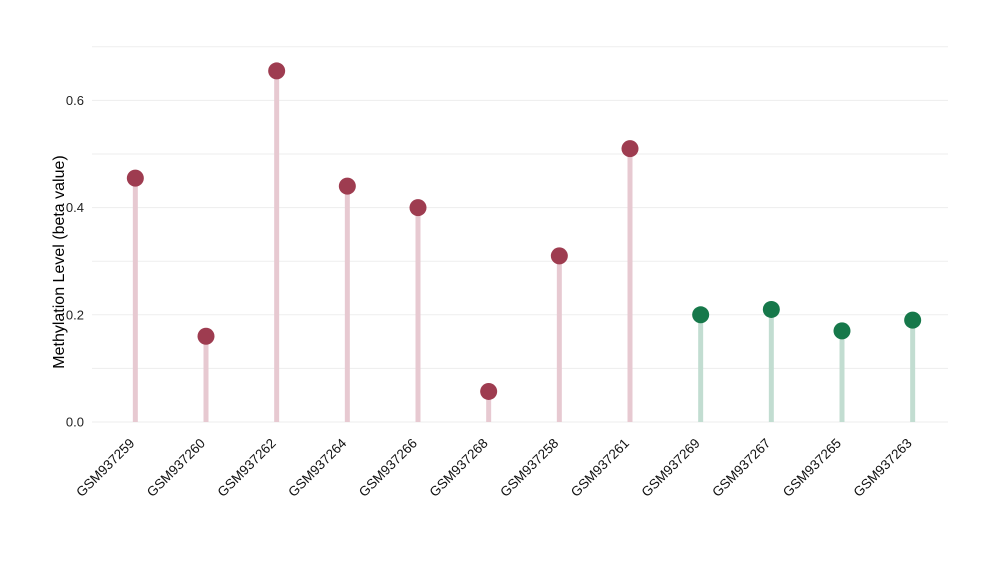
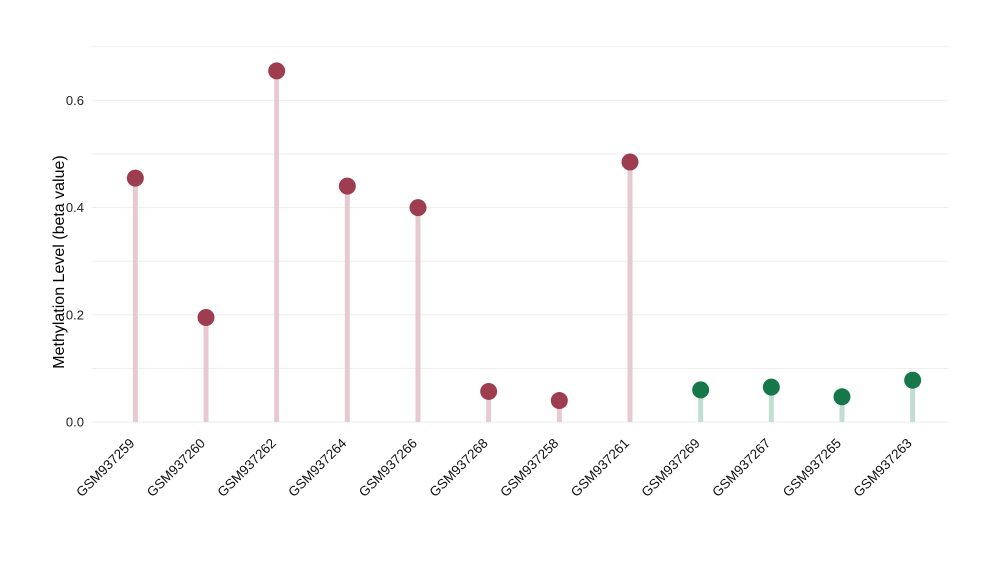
GSM937260: 0.16 -> 0.20
GSM937258: 0.31 -> 0.04
GSM937261: 0.51 -> 0.48
GSM937269: 0.20 -> 0.06
GSM937267: 0.21 -> 0.07
GSM937265: 0.17 -> 0.05
GSM937263: 0.19 -> 0.08
